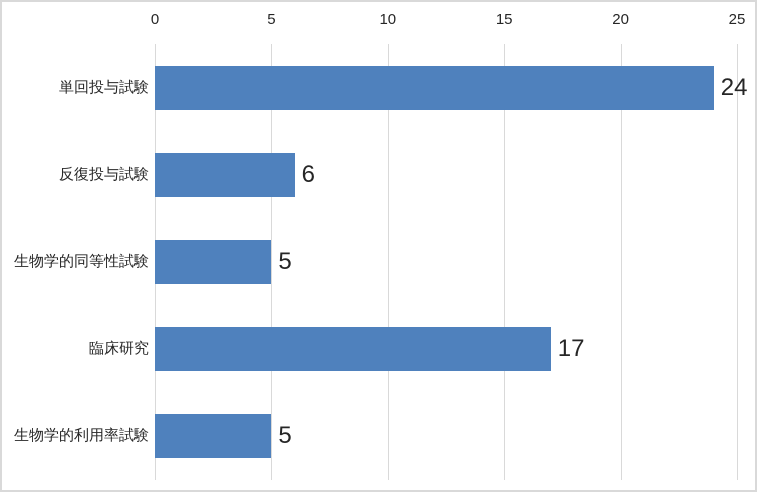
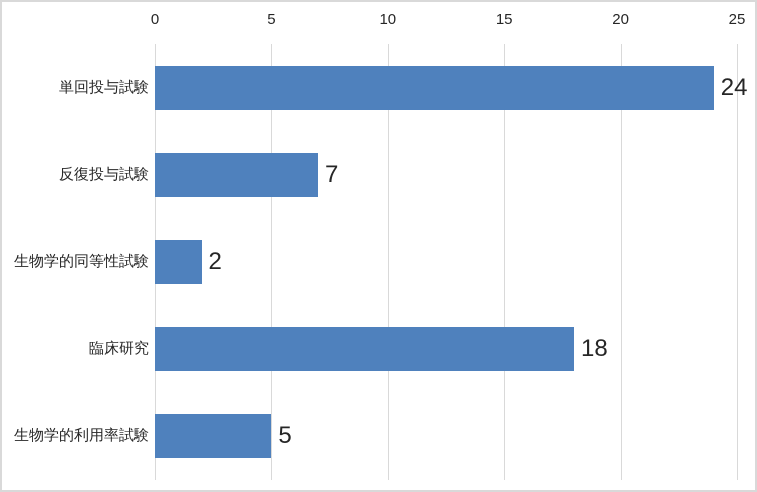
反復投与試験: 6 -> 7
生物学的同等性試験: 5 -> 2
臨床研究: 17 -> 18
